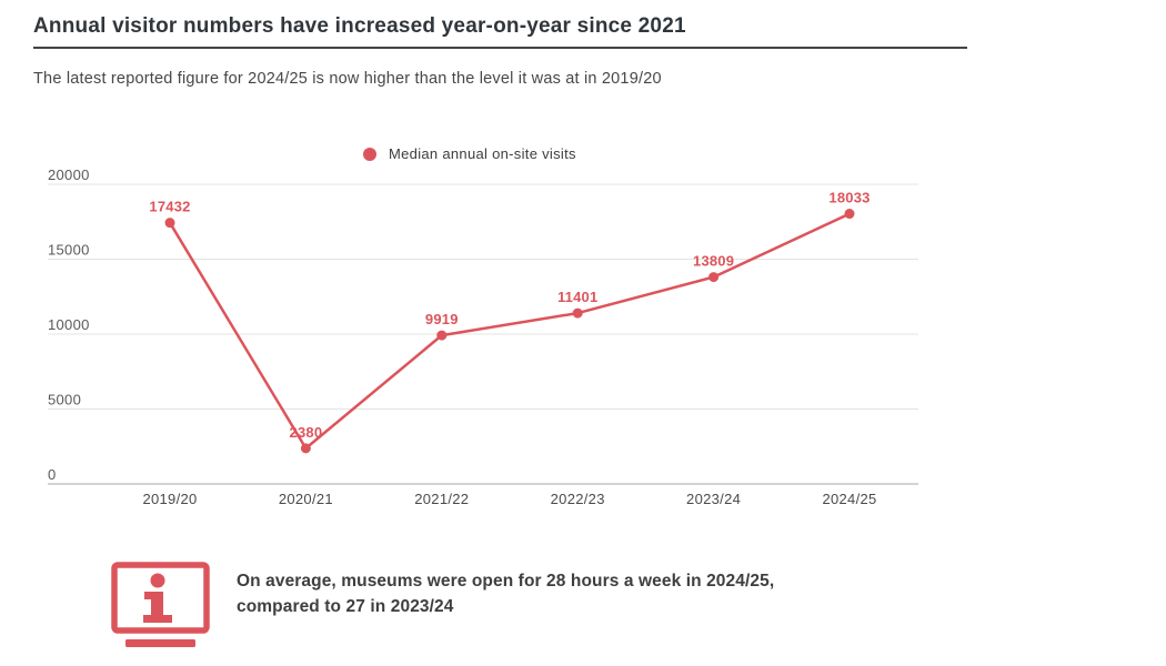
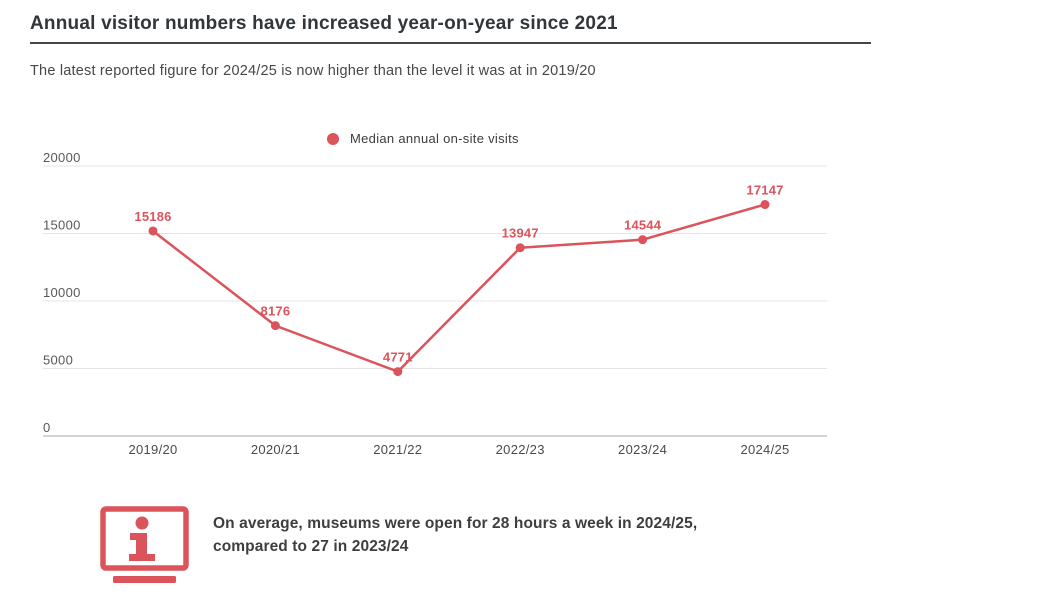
2019/20: 17432 -> 15186
2020/21: 2380 -> 8176
2021/22: 9919 -> 4771
2022/23: 11401 -> 13947
2023/24: 13809 -> 14544
2024/25: 18033 -> 17147
